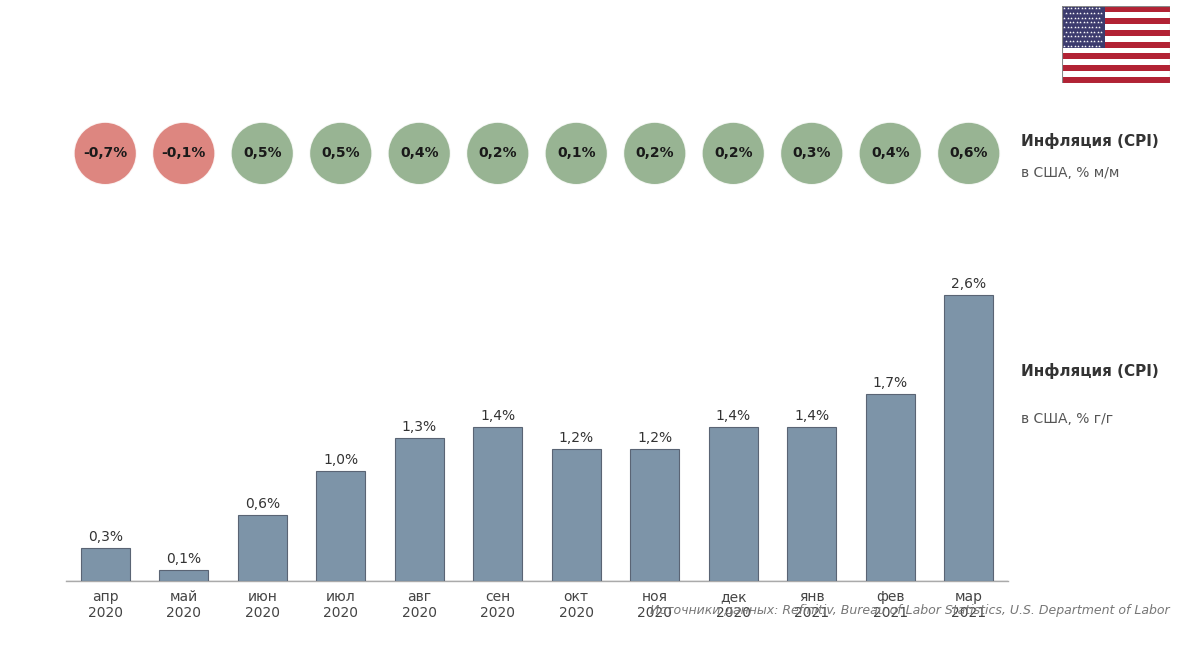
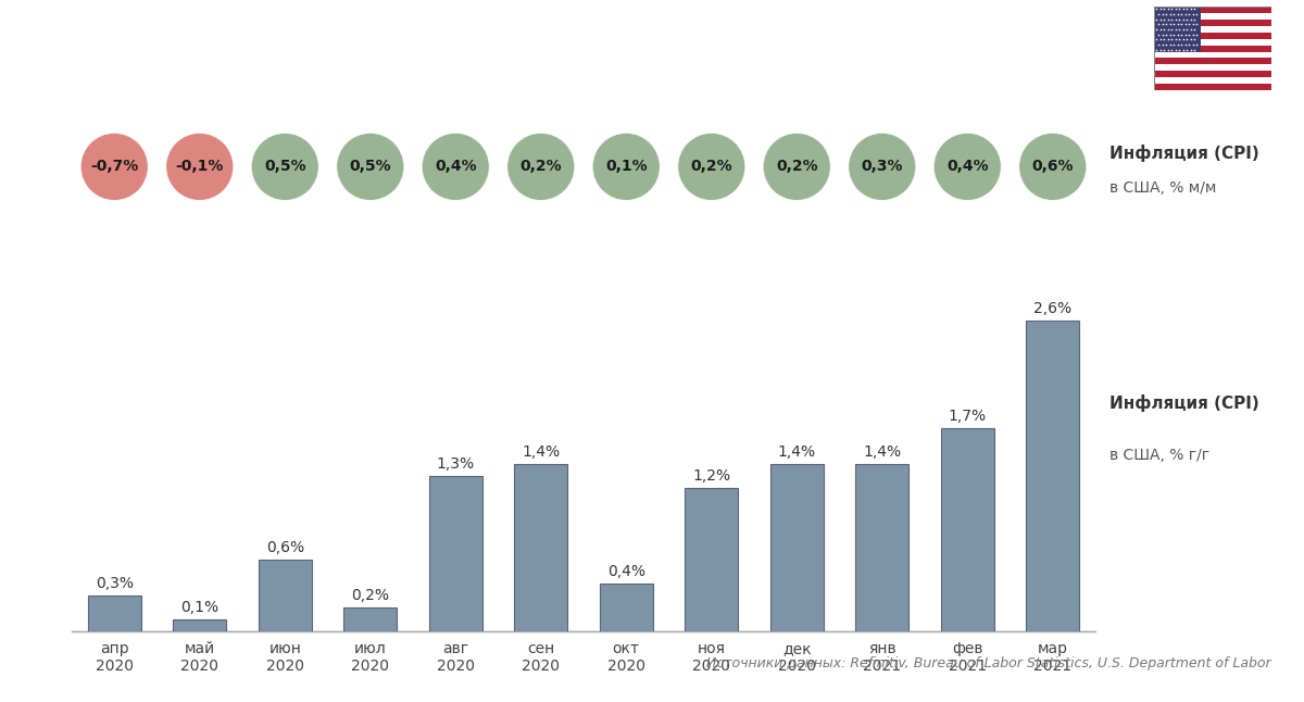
июл 2020: 1,0% -> 0,2%
окт 2020: 1,2% -> 0,4%
